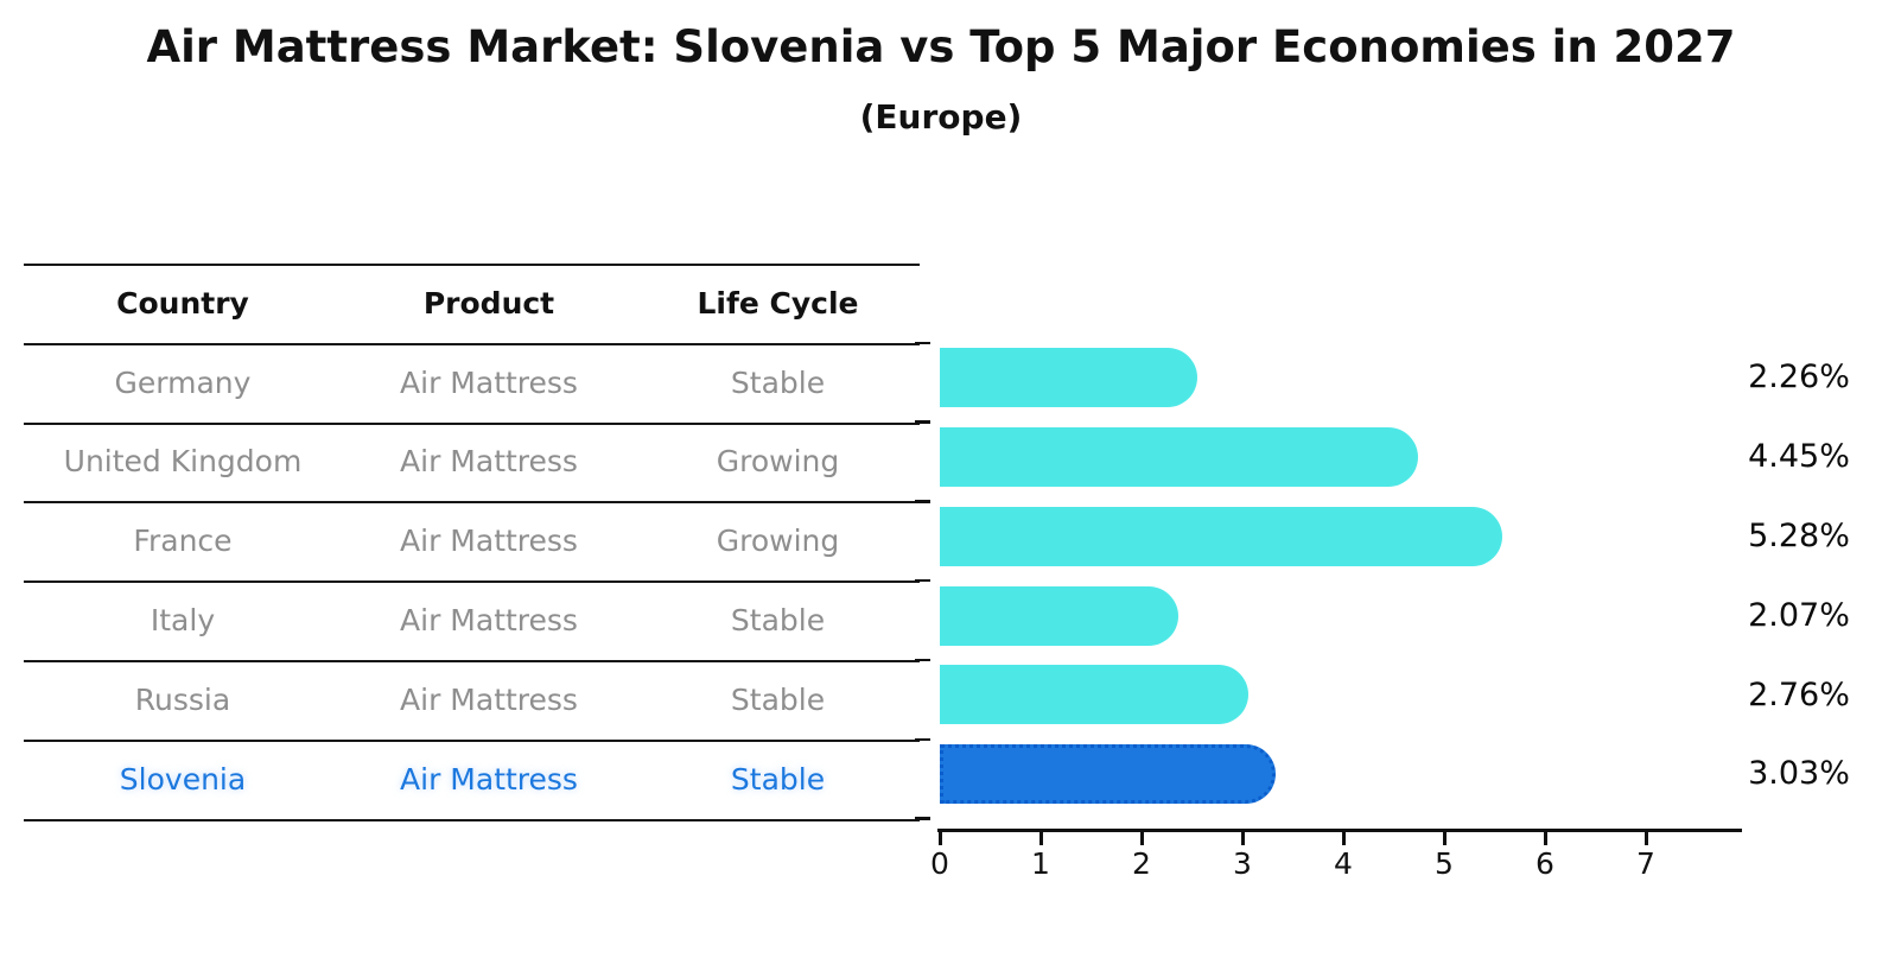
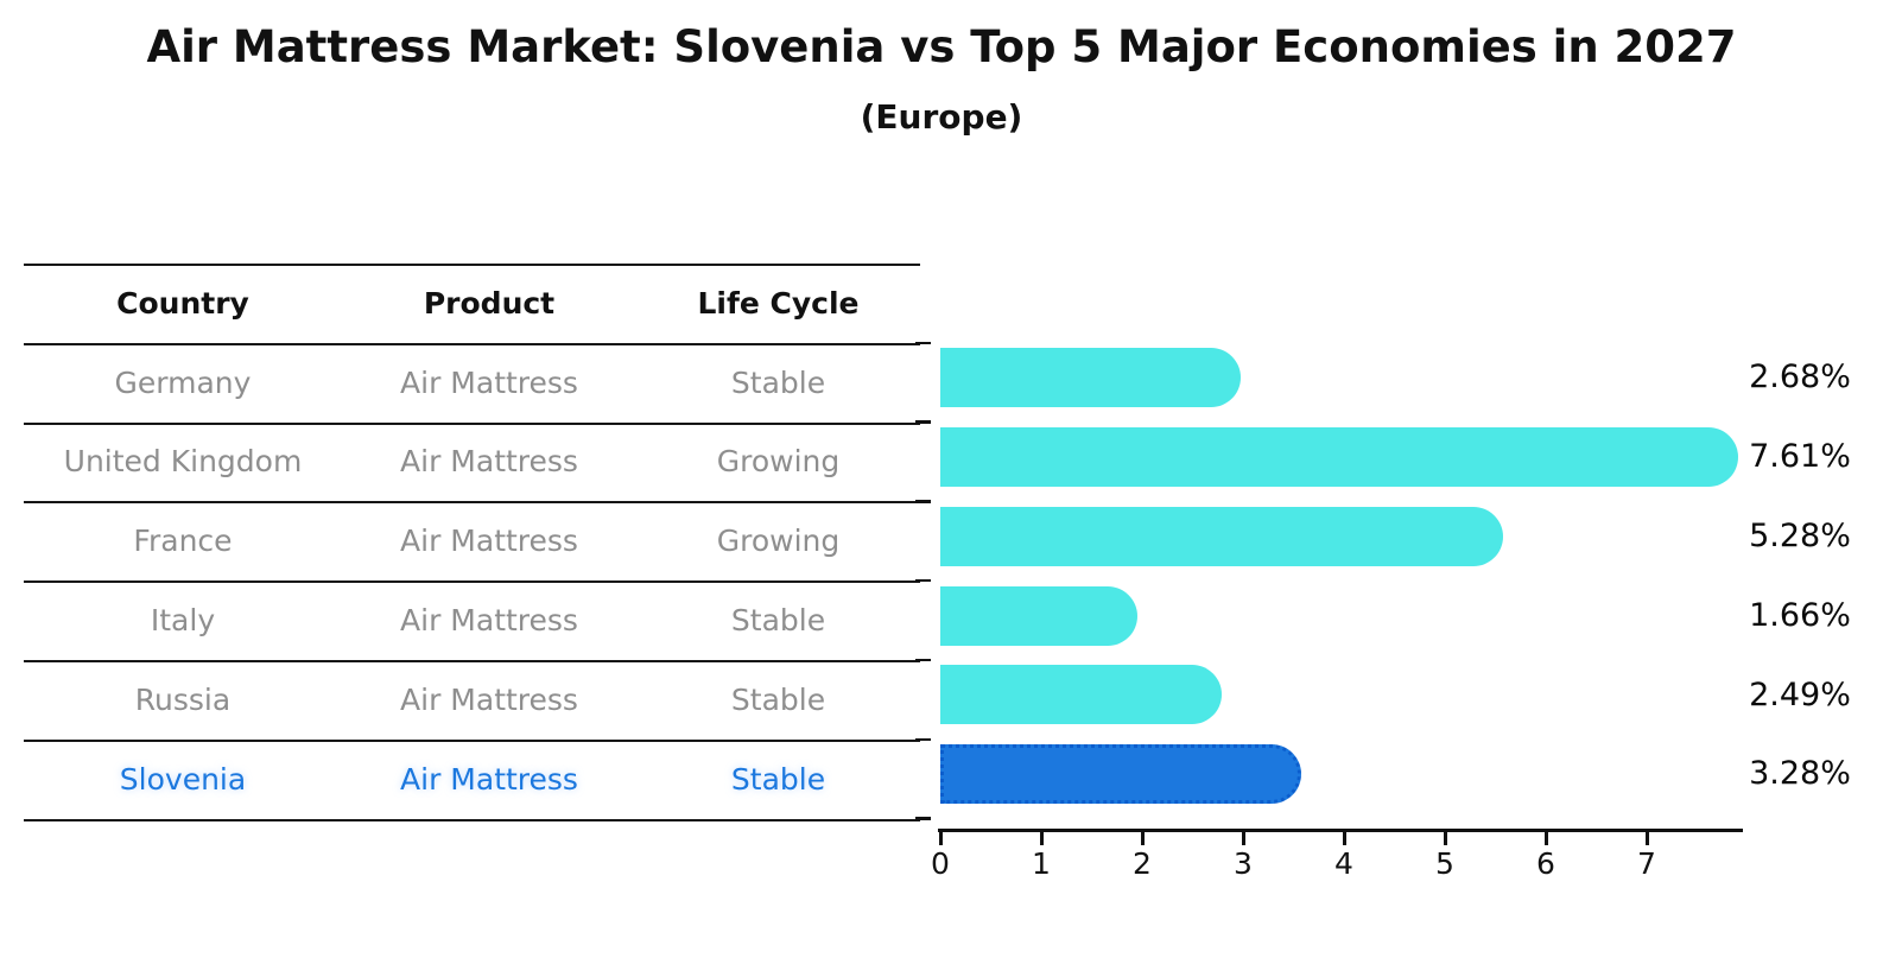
Germany: 2.26% -> 2.68%
United Kingdom: 4.45% -> 7.61%
Italy: 2.07% -> 1.66%
Russia: 2.76% -> 2.49%
Slovenia: 3.03% -> 3.28%
